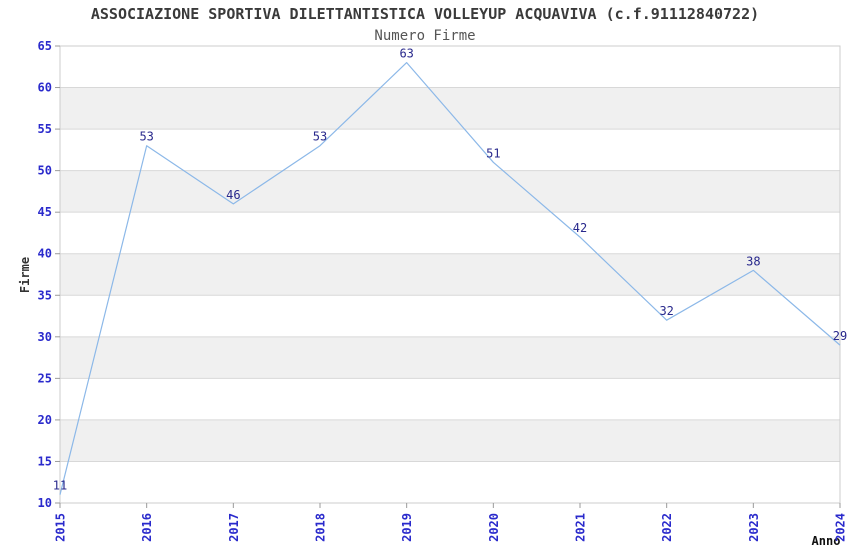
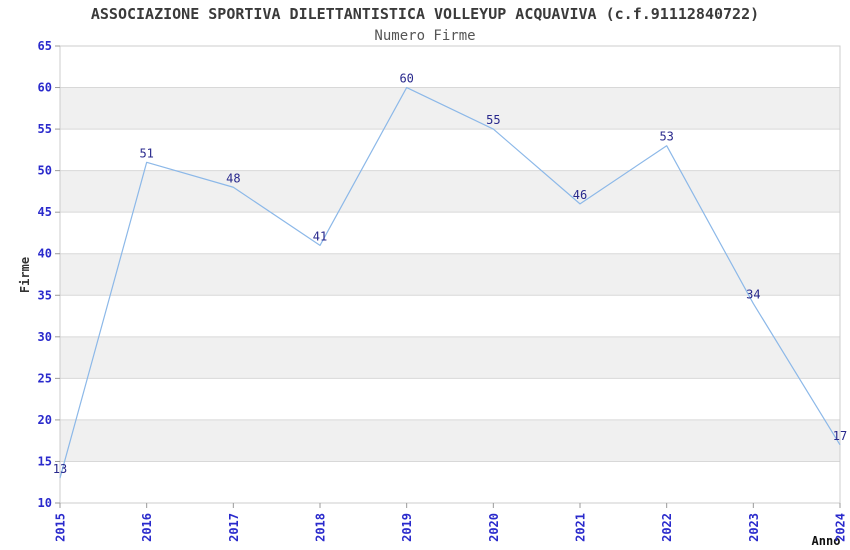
2015: 11 -> 13
2016: 53 -> 51
2017: 46 -> 48
2018: 53 -> 41
2019: 63 -> 60
2020: 51 -> 55
2021: 42 -> 46
2022: 32 -> 53
2023: 38 -> 34
2024: 29 -> 17
